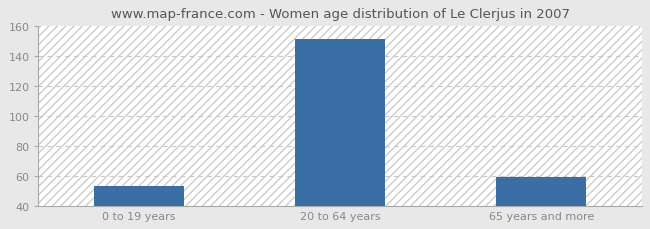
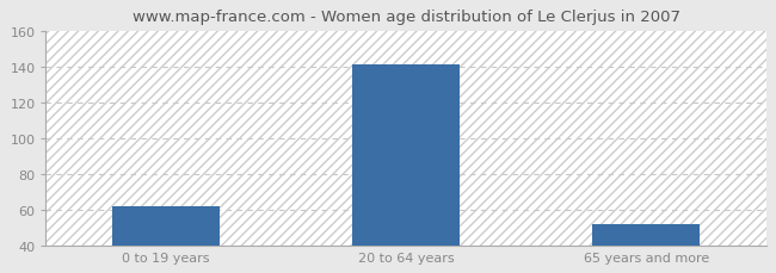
0 to 19 years: 53 -> 62
20 to 64 years: 151 -> 141
65 years and more: 59 -> 52
